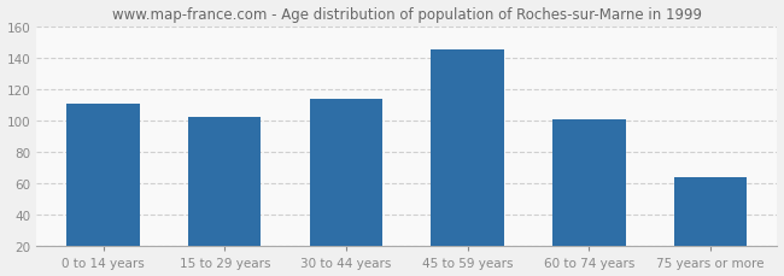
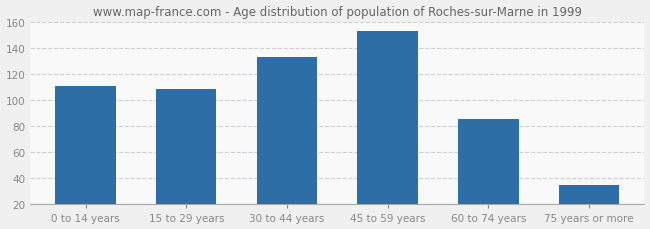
15 to 29 years: 102 -> 108
30 to 44 years: 114 -> 133
45 to 59 years: 145 -> 153
60 to 74 years: 101 -> 85
75 years or more: 64 -> 35
